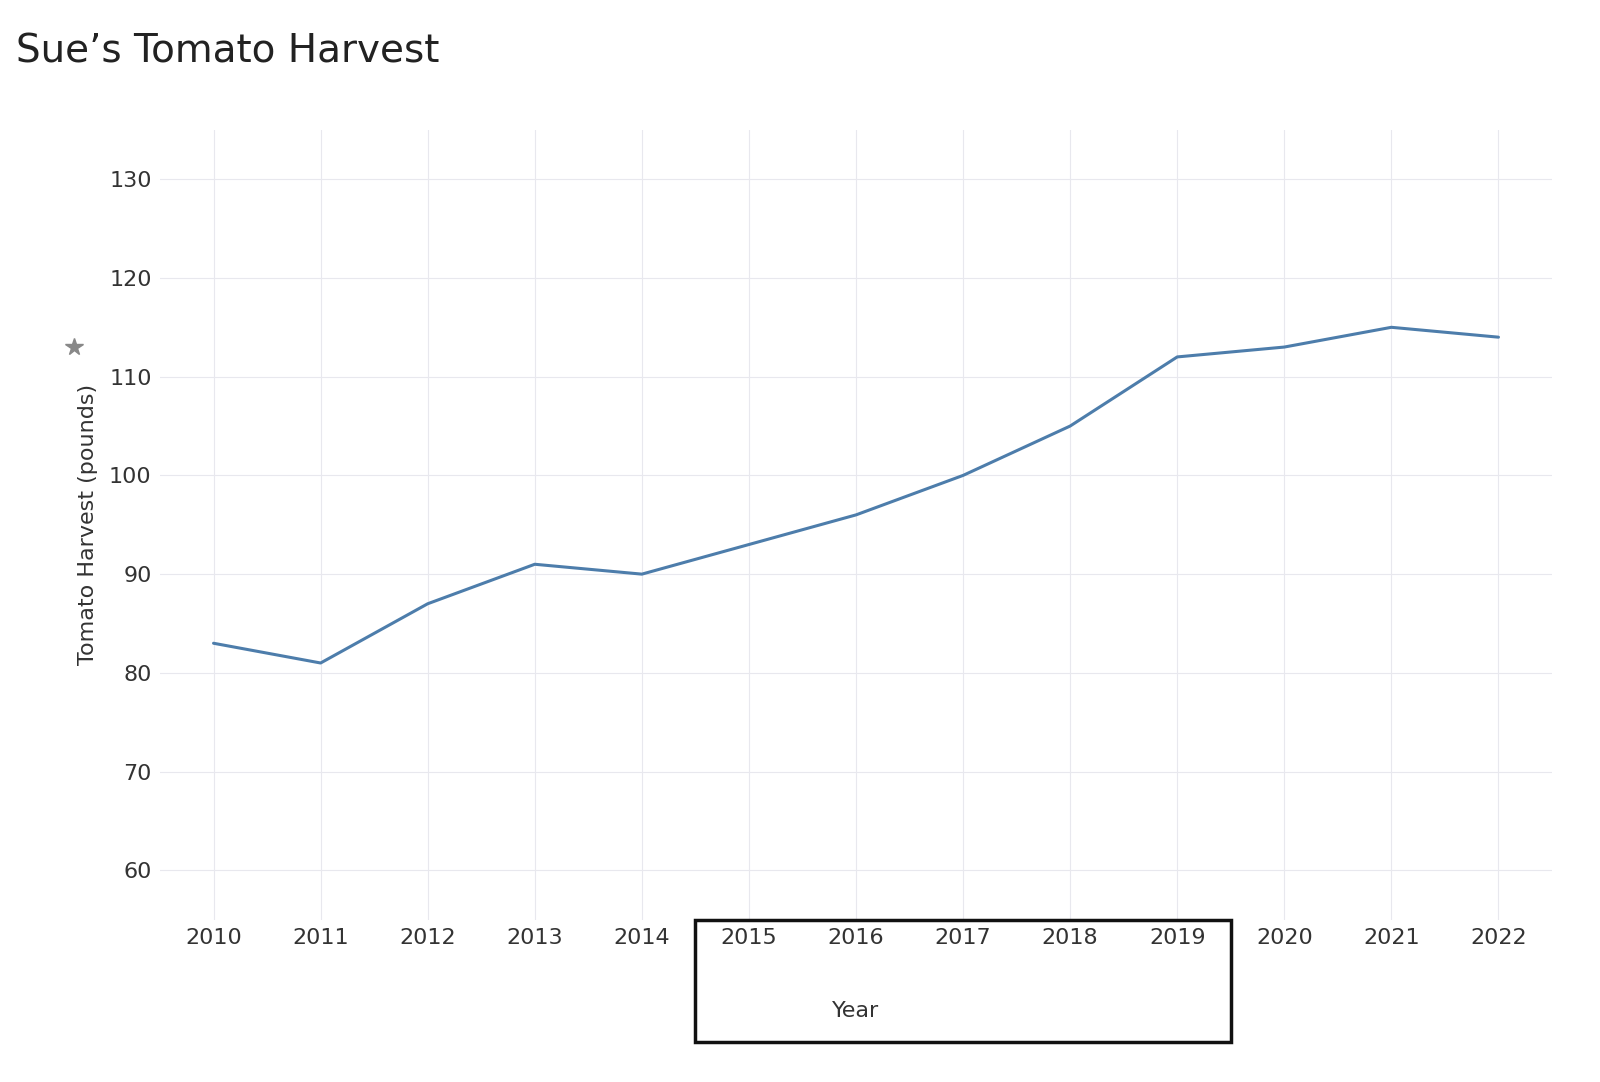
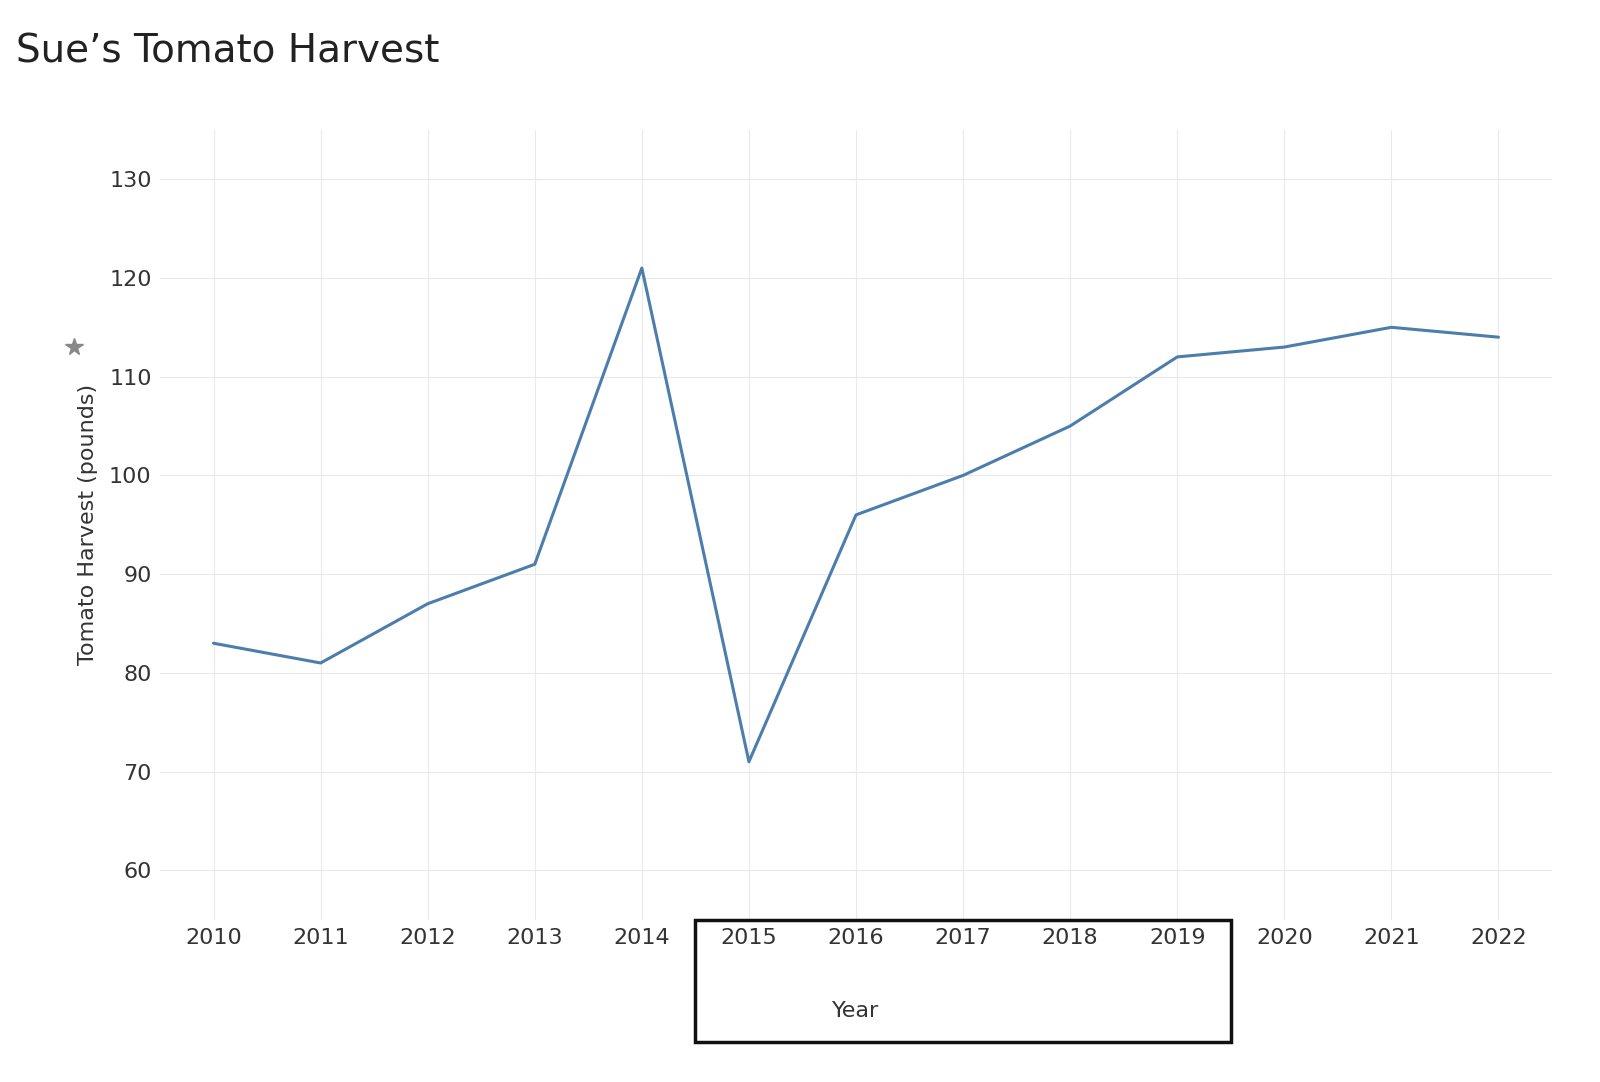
2014: 90 -> 121
2015: 93 -> 71
